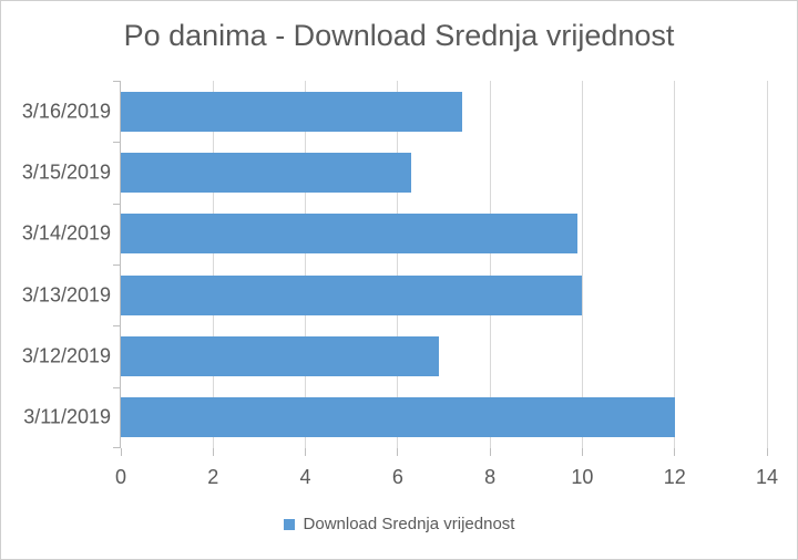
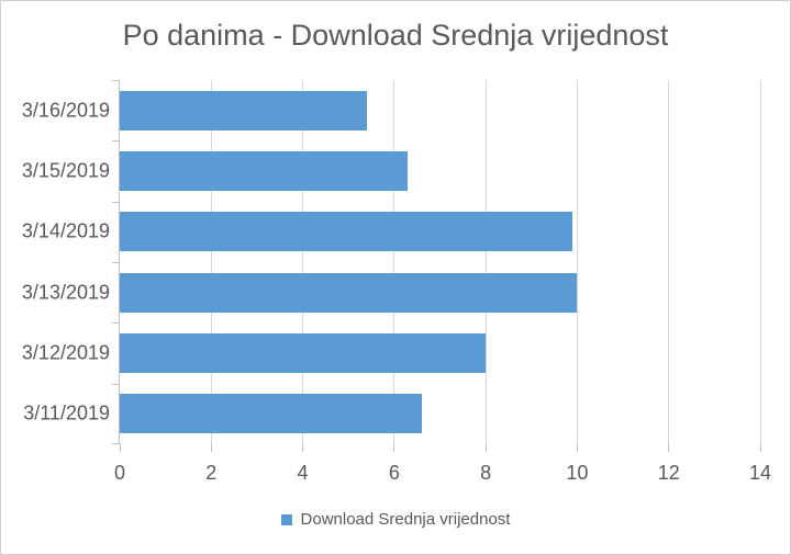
3/16/2019: 7.4 -> 5.4
3/12/2019: 6.9 -> 8.0
3/11/2019: 12.0 -> 6.6
